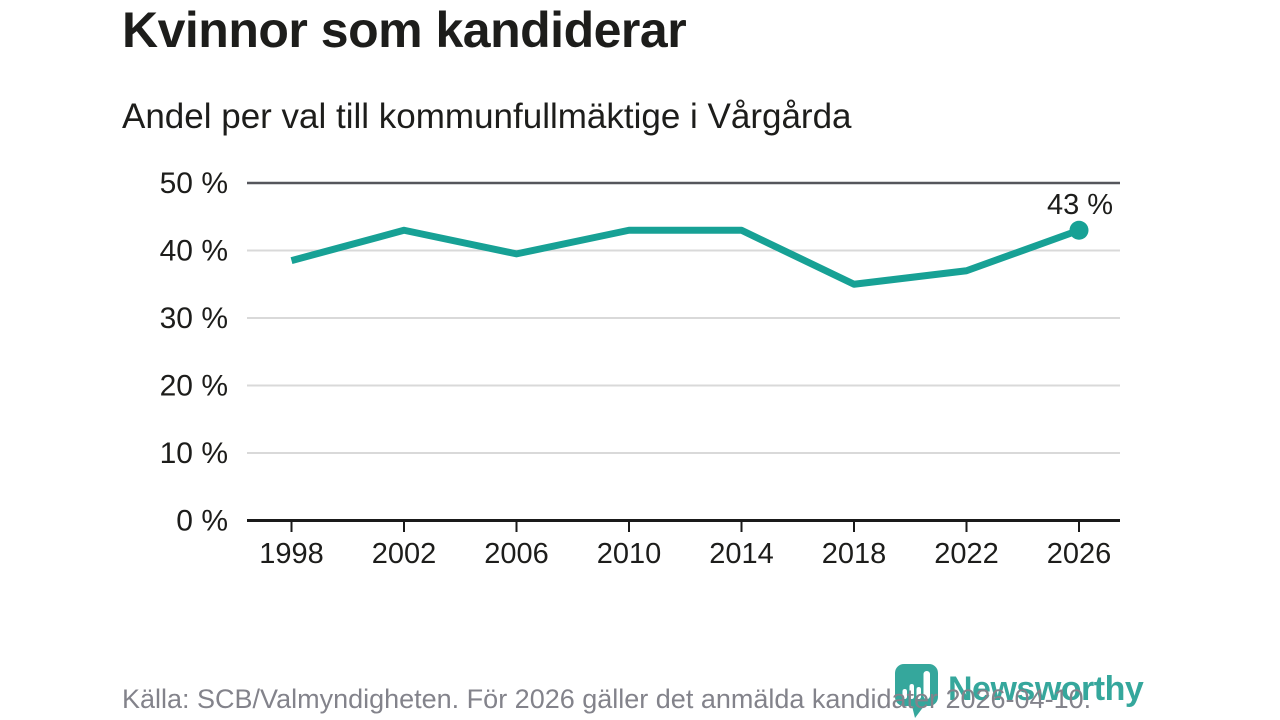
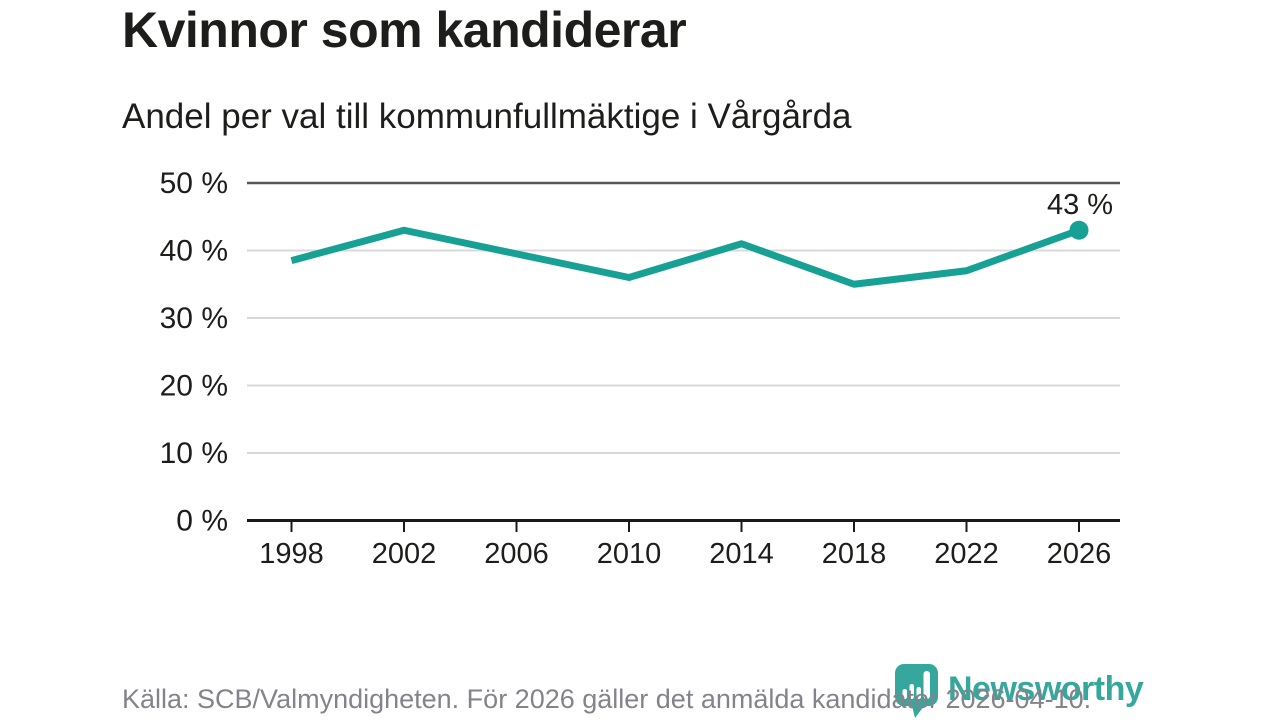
2010: 43% -> 36%
2014: 43% -> 41%
